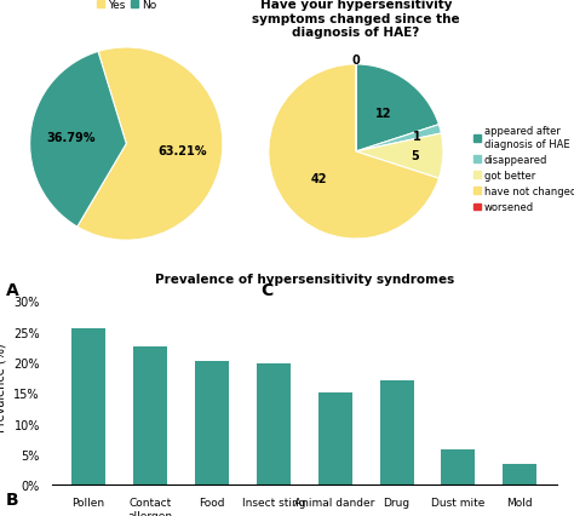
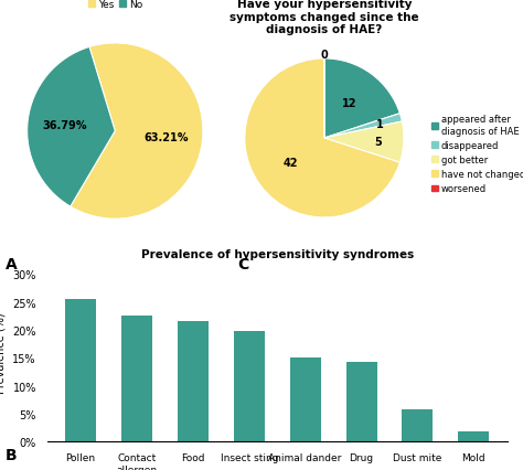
Food: 20.2% -> 21.5%
Drug: 17.0% -> 14.2%
Mold: 3.4% -> 1.8%
